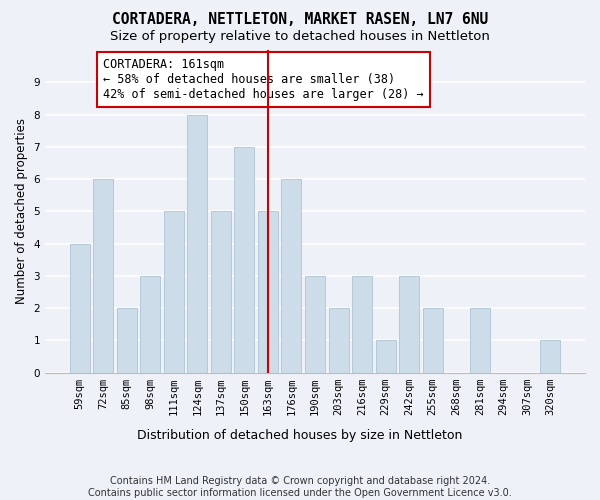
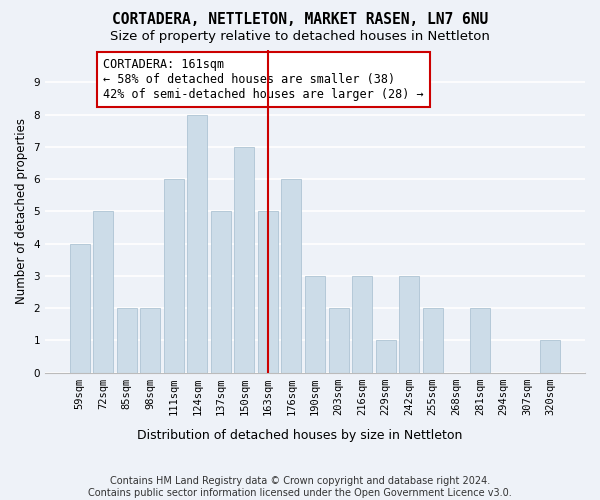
72sqm: 6 -> 5
98sqm: 3 -> 2
111sqm: 5 -> 6
